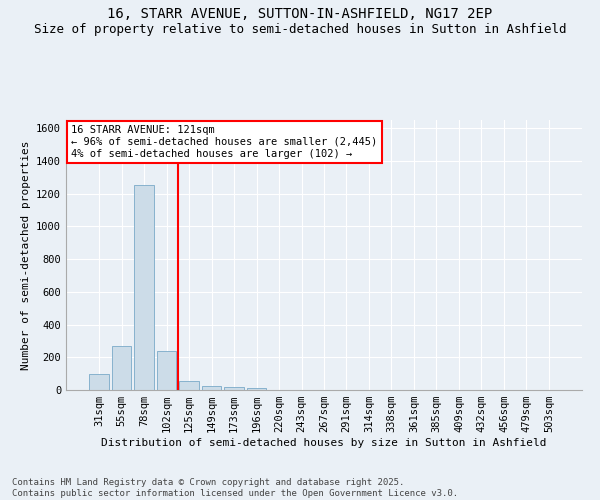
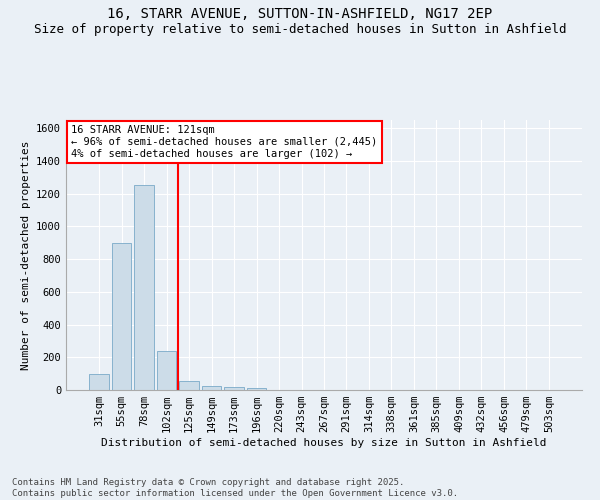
55sqm: 270 -> 900
